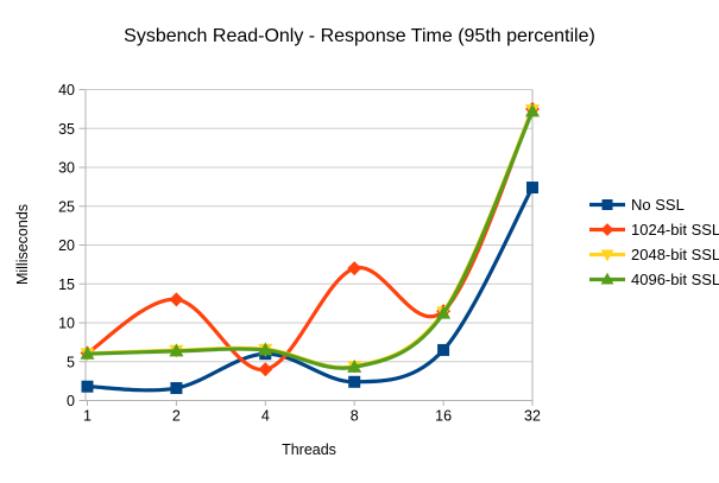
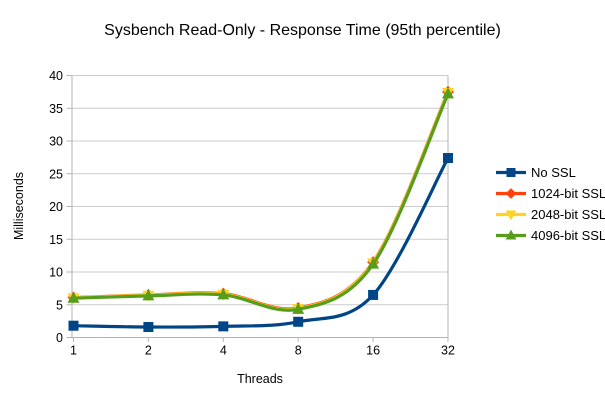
1024-bit SSL/2: 13 -> 6
No SSL/4: 6 -> 2
1024-bit SSL/4: 4 -> 7
1024-bit SSL/8: 17 -> 4
